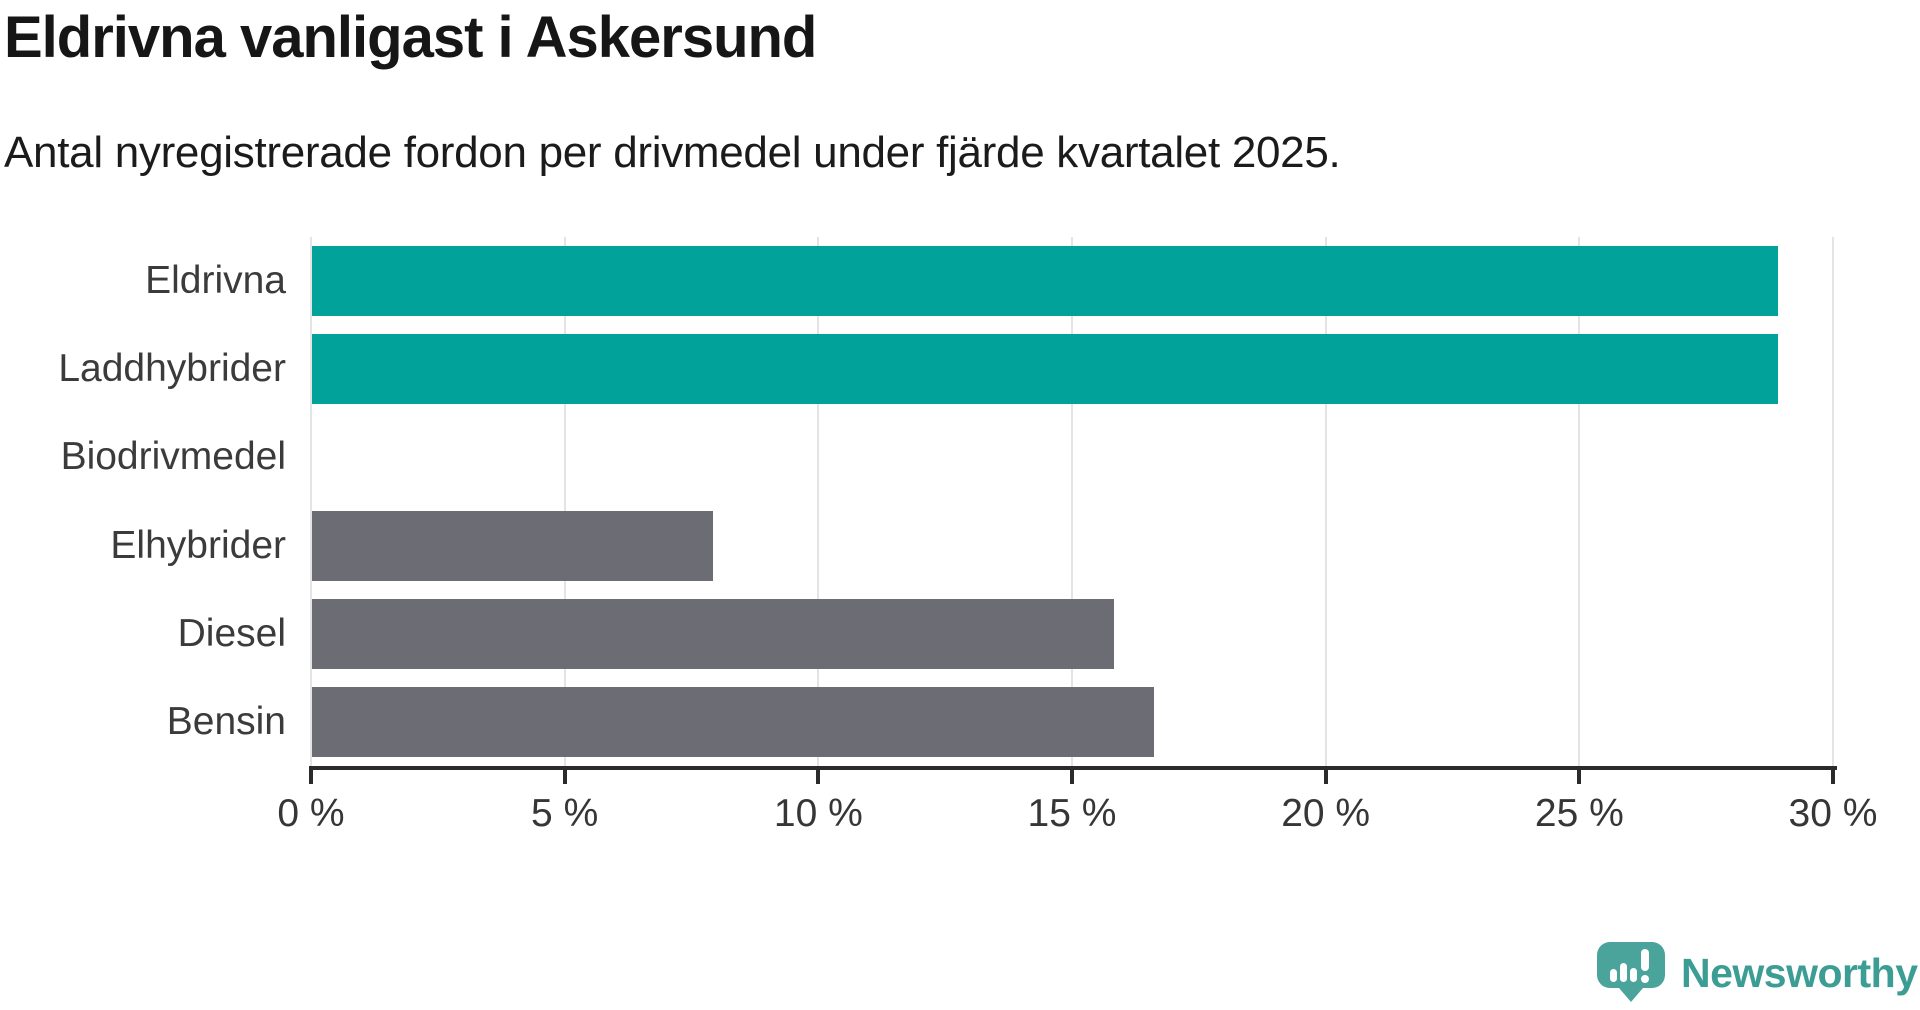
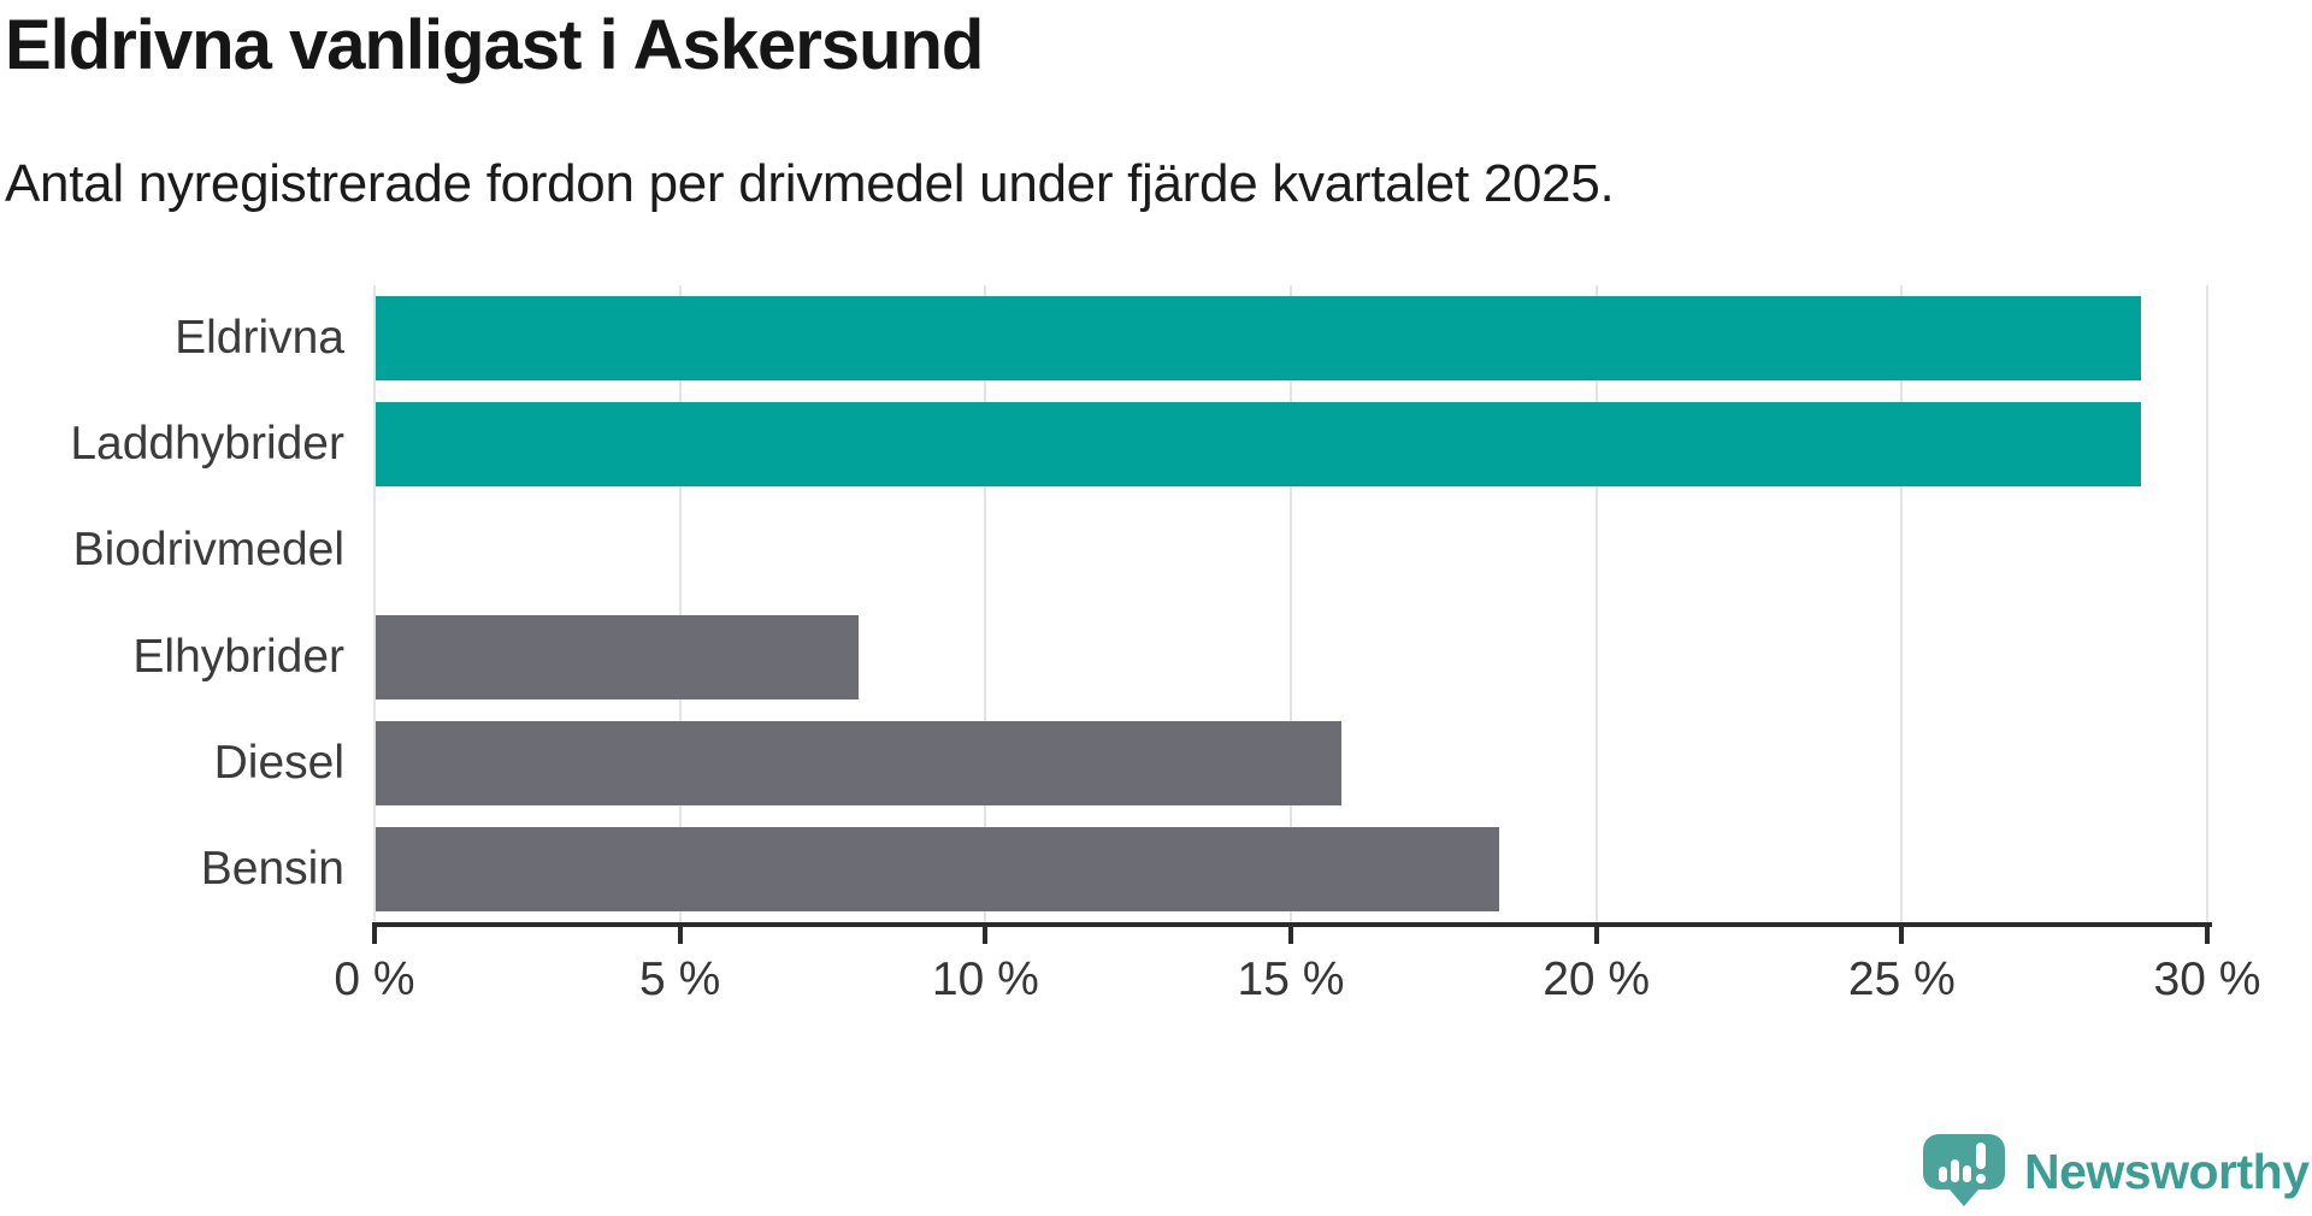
Bensin: 16.6% -> 18.4%
